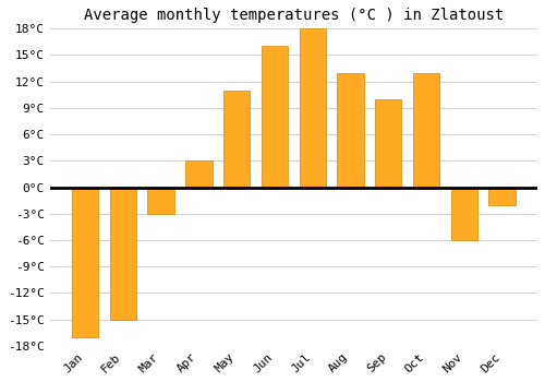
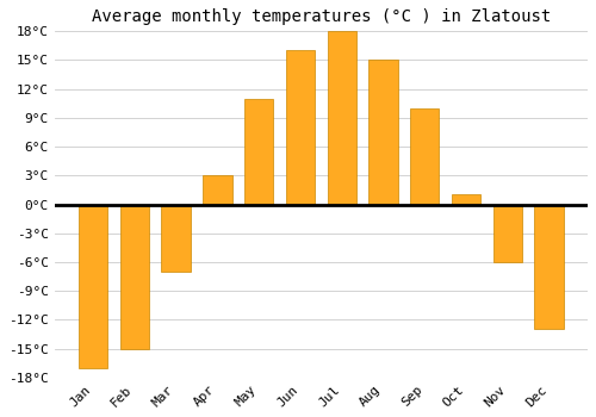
Mar: -3°C -> -7°C
Aug: 13°C -> 15°C
Oct: 13°C -> 1°C
Dec: -2°C -> -13°C
